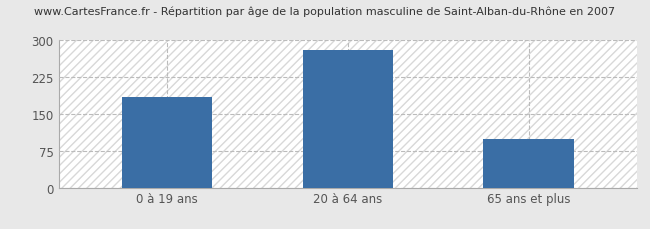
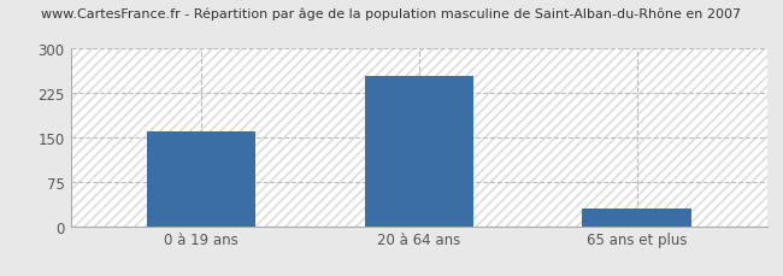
0 à 19 ans: 185 -> 160
20 à 64 ans: 280 -> 253
65 ans et plus: 100 -> 30
